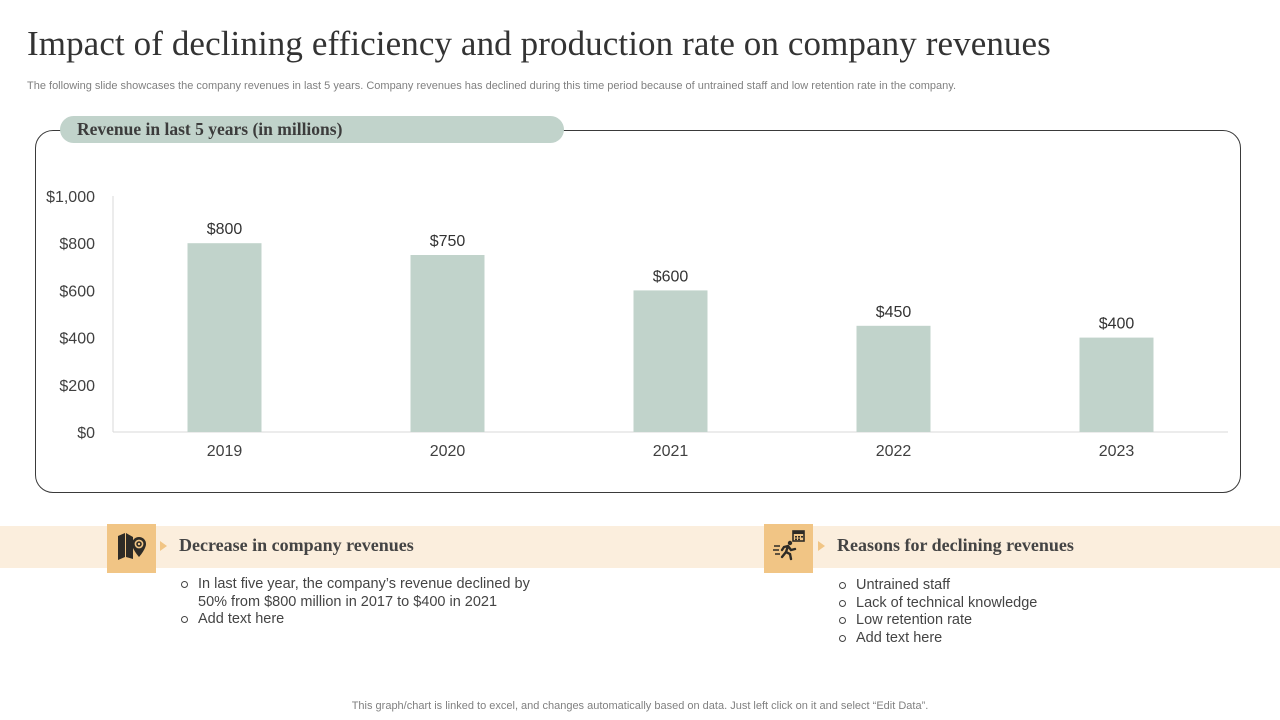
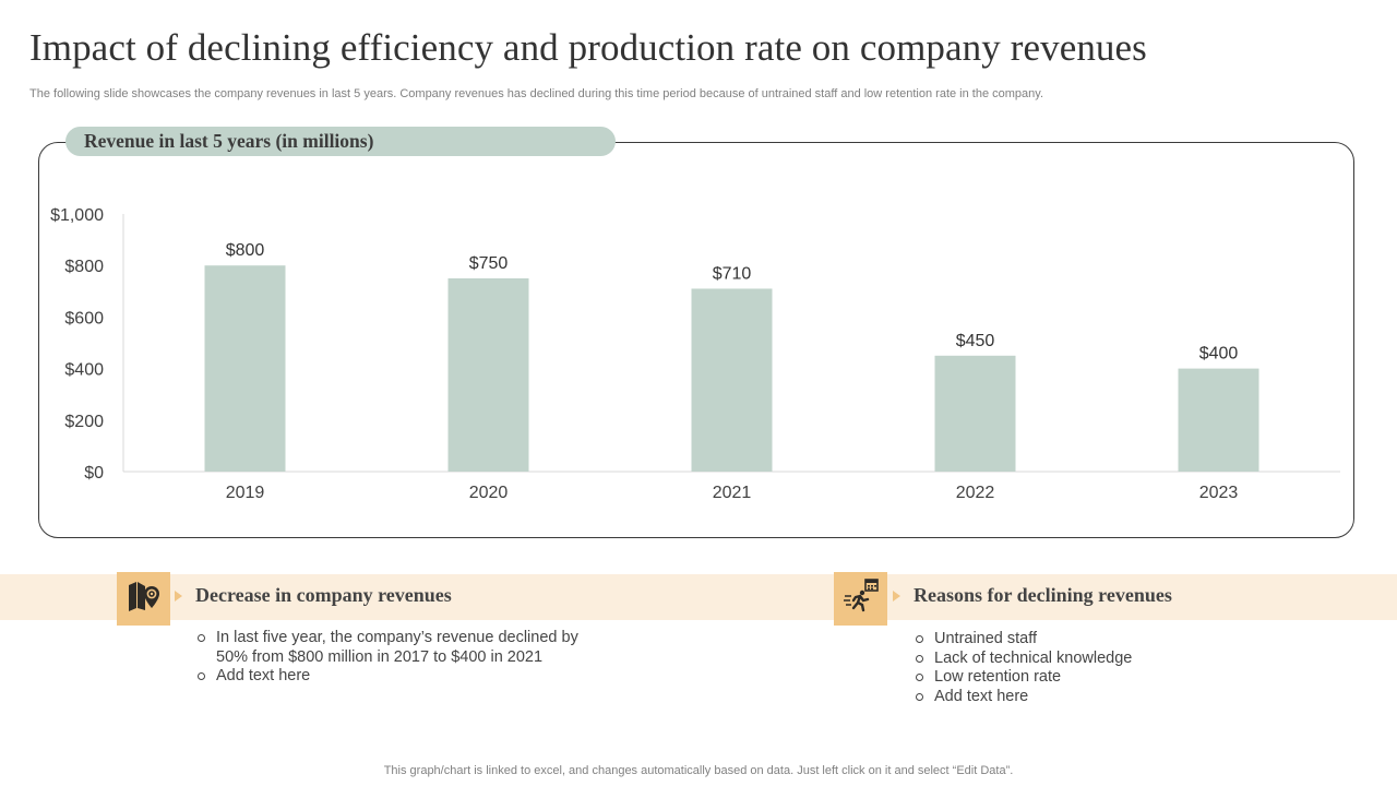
2021: $600 -> $710
